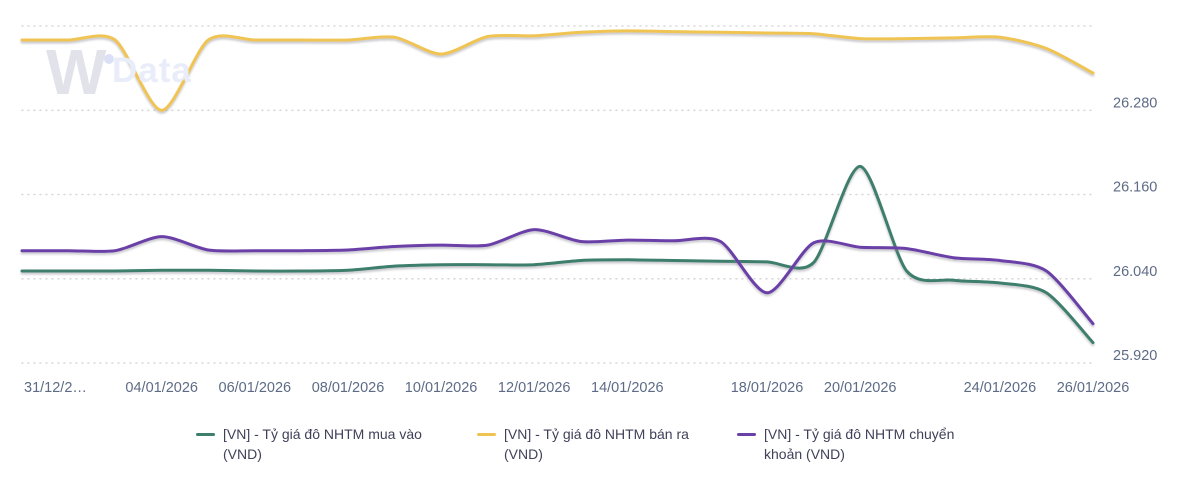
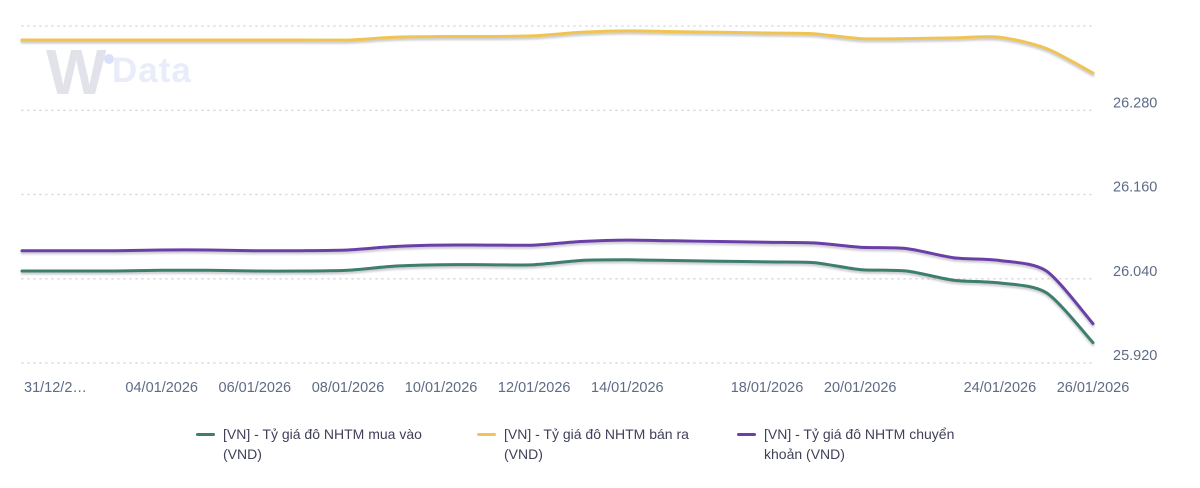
[VN] - Tỷ giá đô NHTM bán ra (VND)/04/01/2026: 26280 -> 26380
[VN] - Tỷ giá đô NHTM chuyển khoản (VND)/04/01/2026: 26100 -> 26080
[VN] - Tỷ giá đô NHTM bán ra (VND)/10/01/2026: 26360 -> 26380
[VN] - Tỷ giá đô NHTM chuyển khoản (VND)/12/01/2026: 26110 -> 26090
[VN] - Tỷ giá đô NHTM chuyển khoản (VND)/18/01/2026: 26020 -> 26090
[VN] - Tỷ giá đô NHTM mua vào (VND)/20/01/2026: 26200 -> 26050
